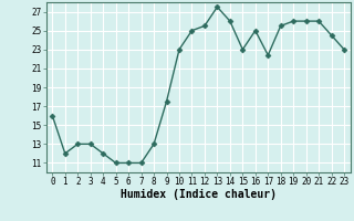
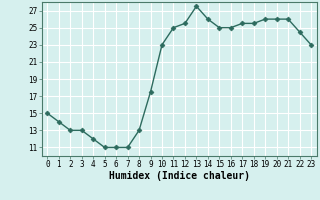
0: 16.0 -> 15.0
1: 12.0 -> 14.0
15: 23.0 -> 25.0
17: 22.4 -> 25.5
